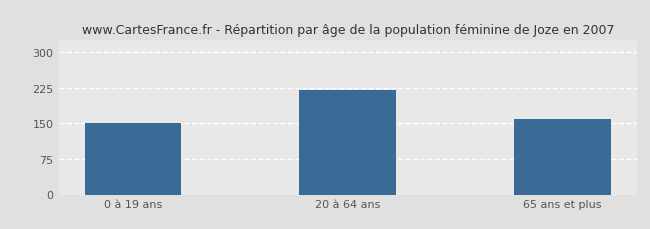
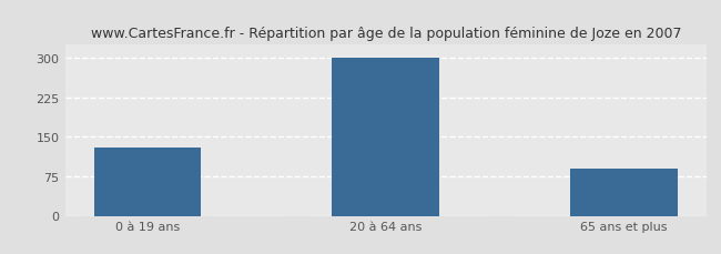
0 à 19 ans: 150 -> 130
20 à 64 ans: 220 -> 300
65 ans et plus: 160 -> 90
